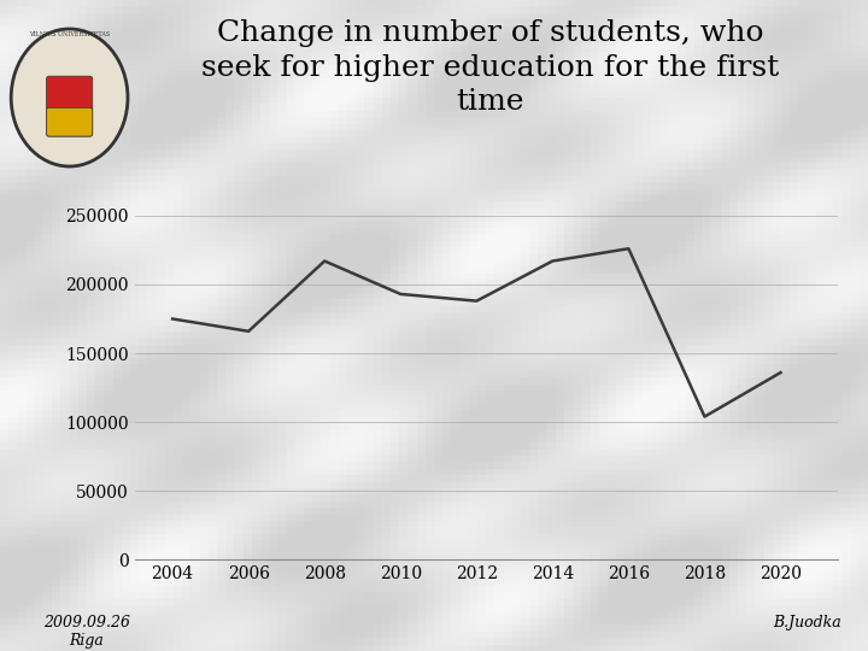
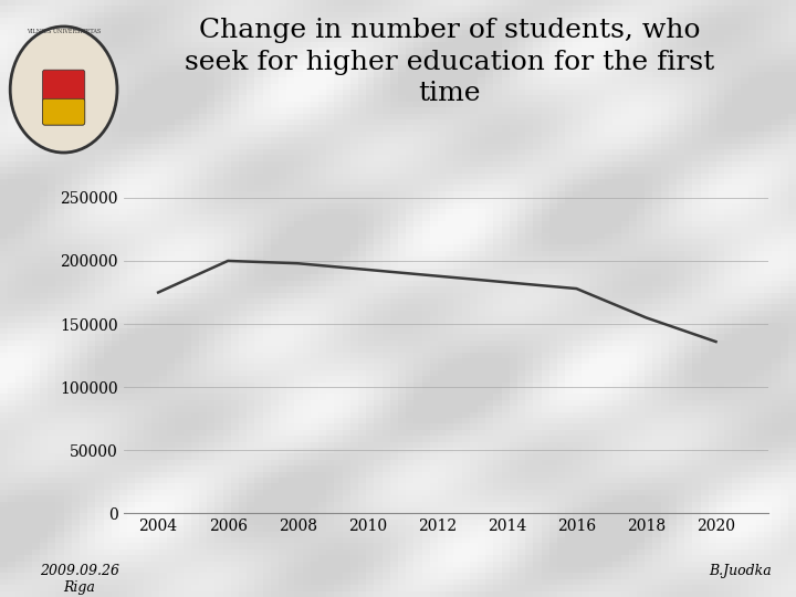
2006: 166000 -> 200000
2008: 217000 -> 198000
2014: 217000 -> 183000
2016: 226000 -> 178000
2018: 104000 -> 155000
